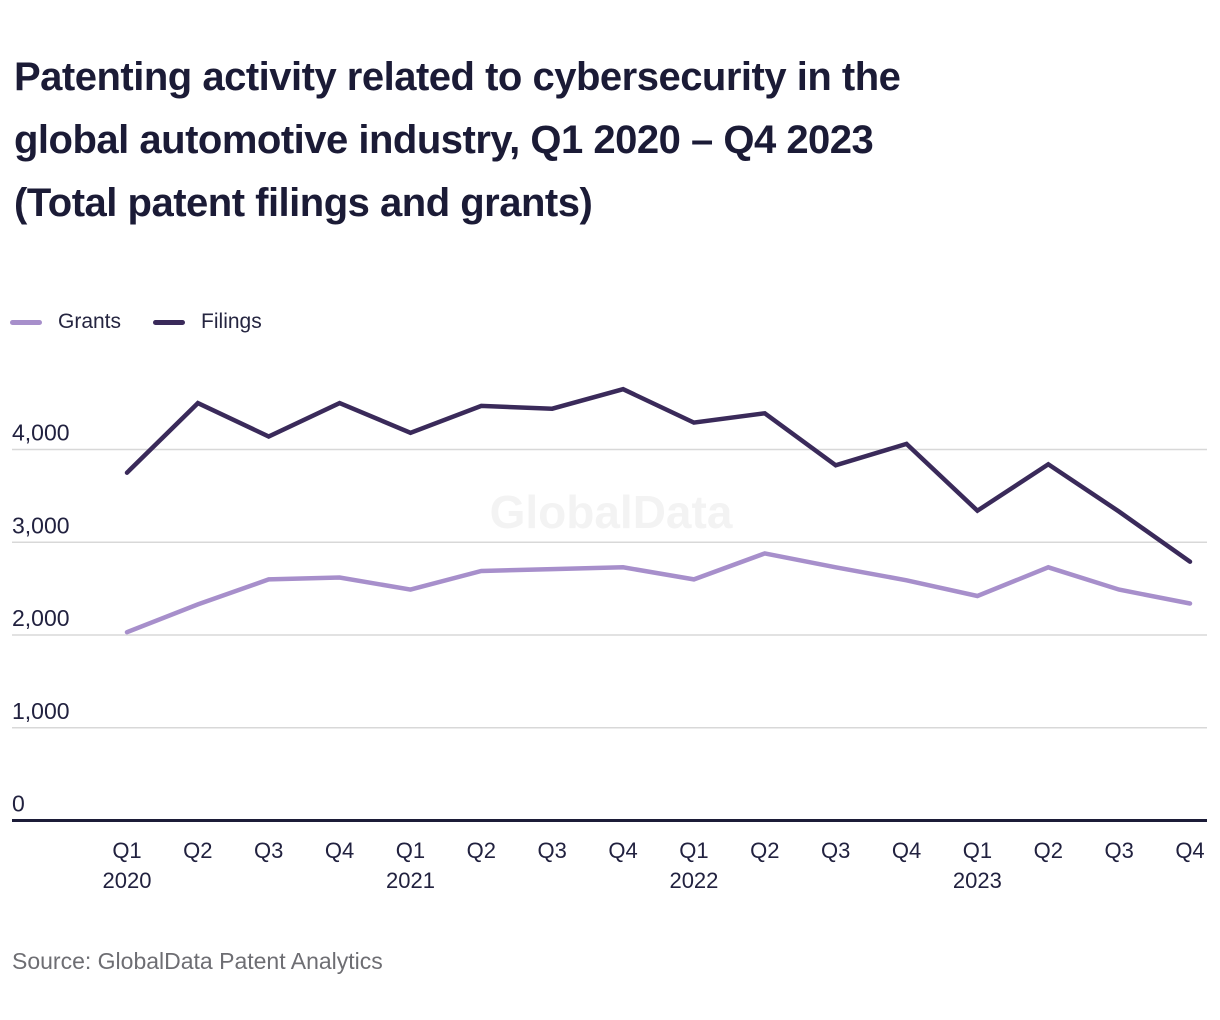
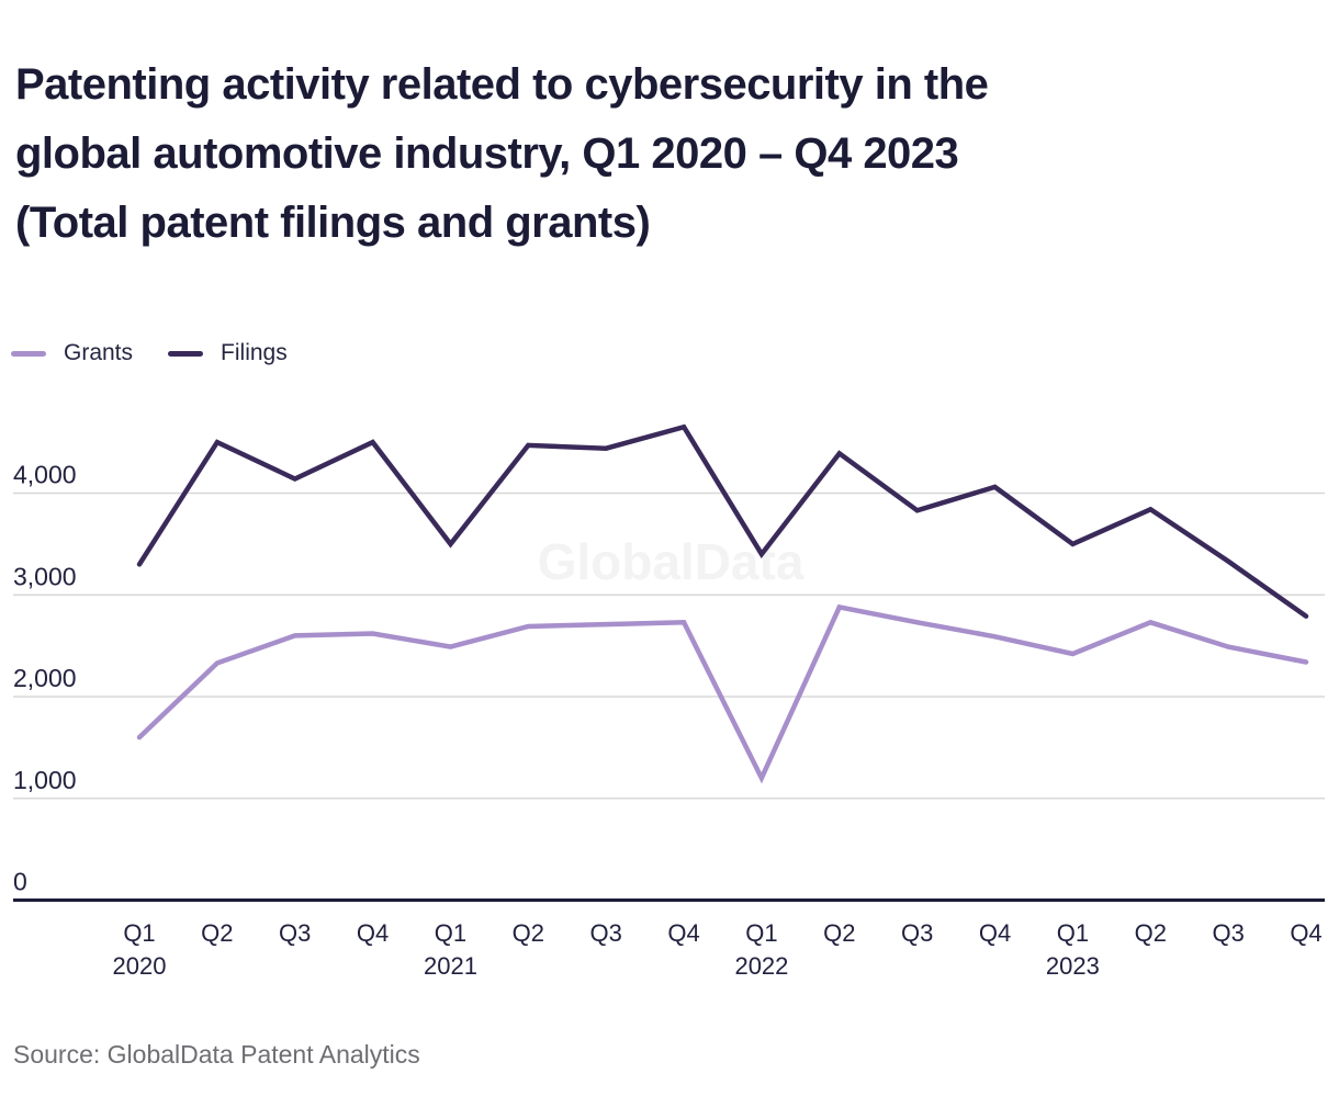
Grants/Q1 2020: 2000 -> 1600
Filings/Q1 2020: 3800 -> 3300
Filings/Q1 2021: 4200 -> 3500
Grants/Q1 2022: 2600 -> 1200
Filings/Q1 2022: 4300 -> 3400
Filings/Q1 2023: 3300 -> 3500
